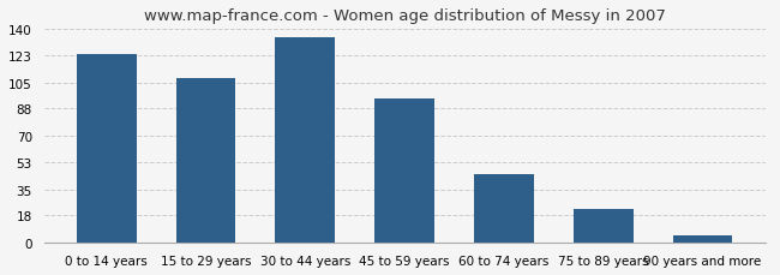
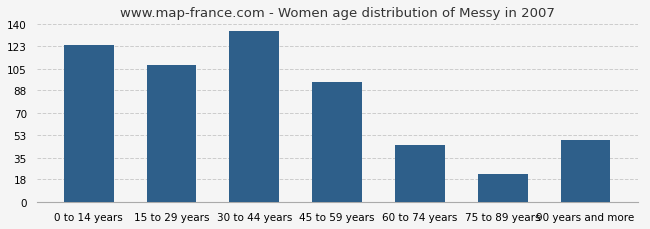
90 years and more: 5 -> 49
